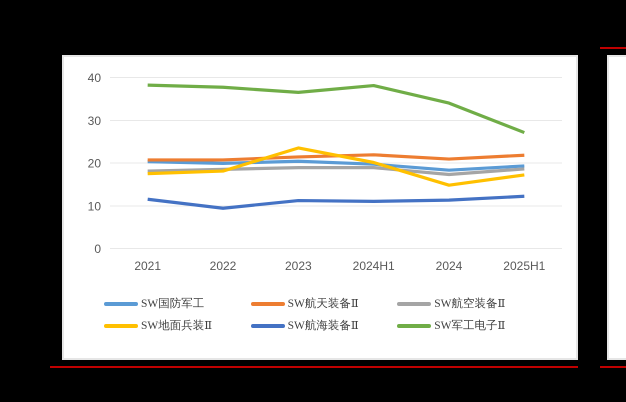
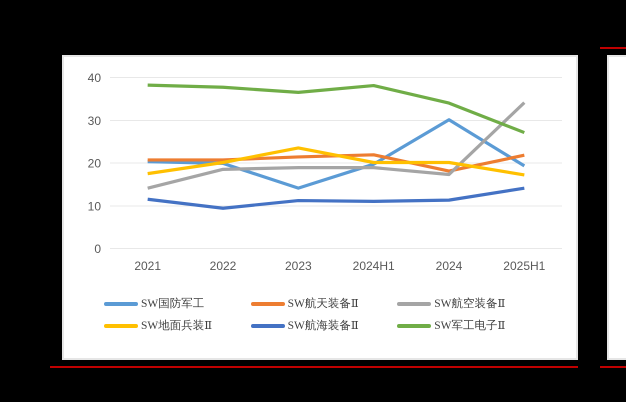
SW航空装备Ⅱ/2021: 18 -> 14
SW地面兵装Ⅱ/2022: 18 -> 20
SW国防军工/2023: 20 -> 14
SW国防军工/2024: 18 -> 30
SW航天装备Ⅱ/2024: 21 -> 18
SW地面兵装Ⅱ/2024: 15 -> 20
SW航空装备Ⅱ/2025H1: 18 -> 34
SW航海装备Ⅱ/2025H1: 12 -> 14
